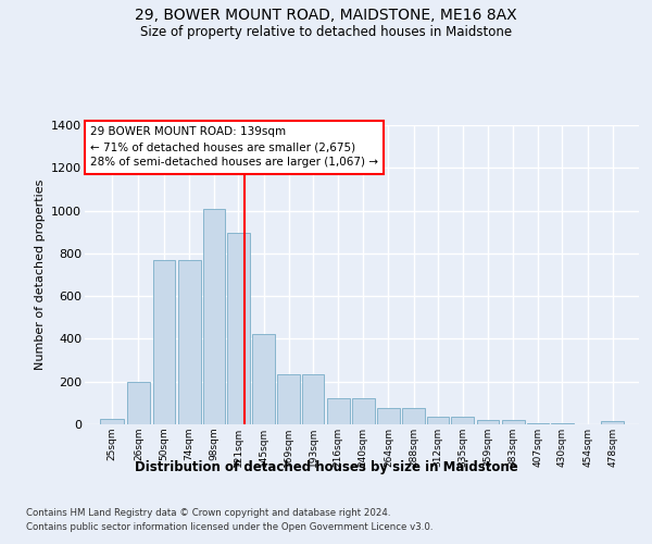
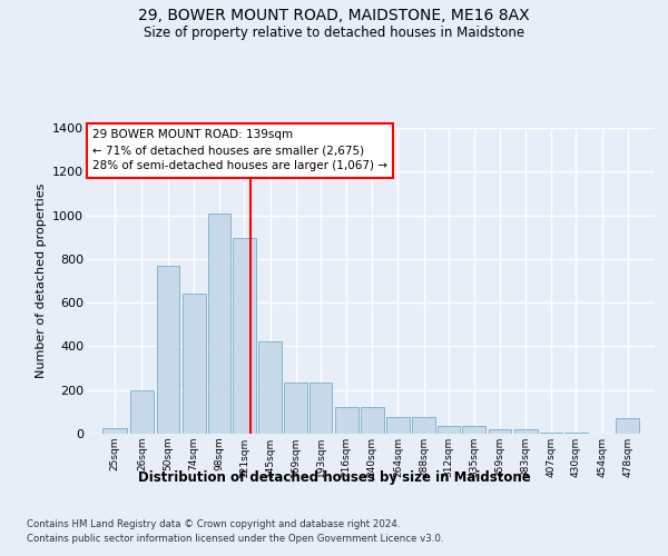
74sqm: 770 -> 640
478sqm: 10 -> 70
